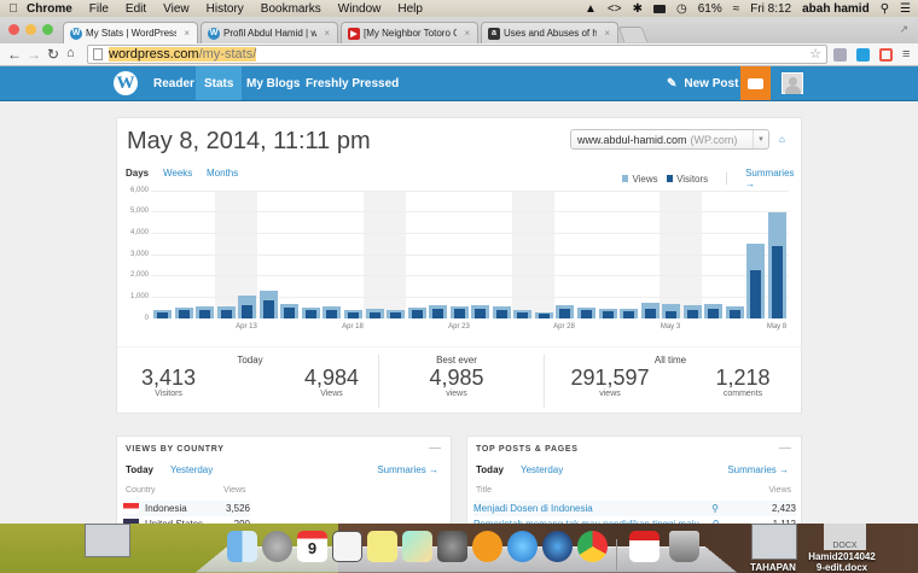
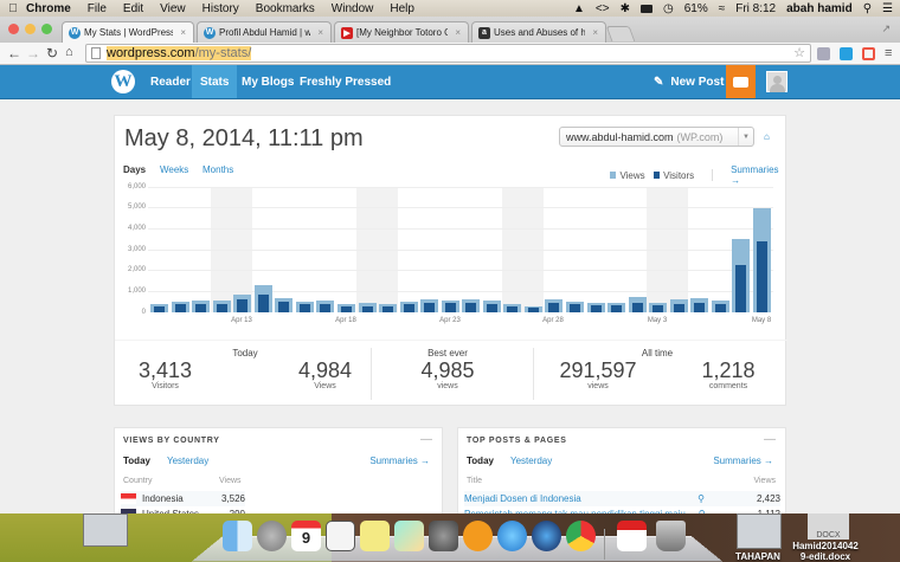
Views/Apr 13: 1100 -> 800
Views/May 3: 700 -> 500
